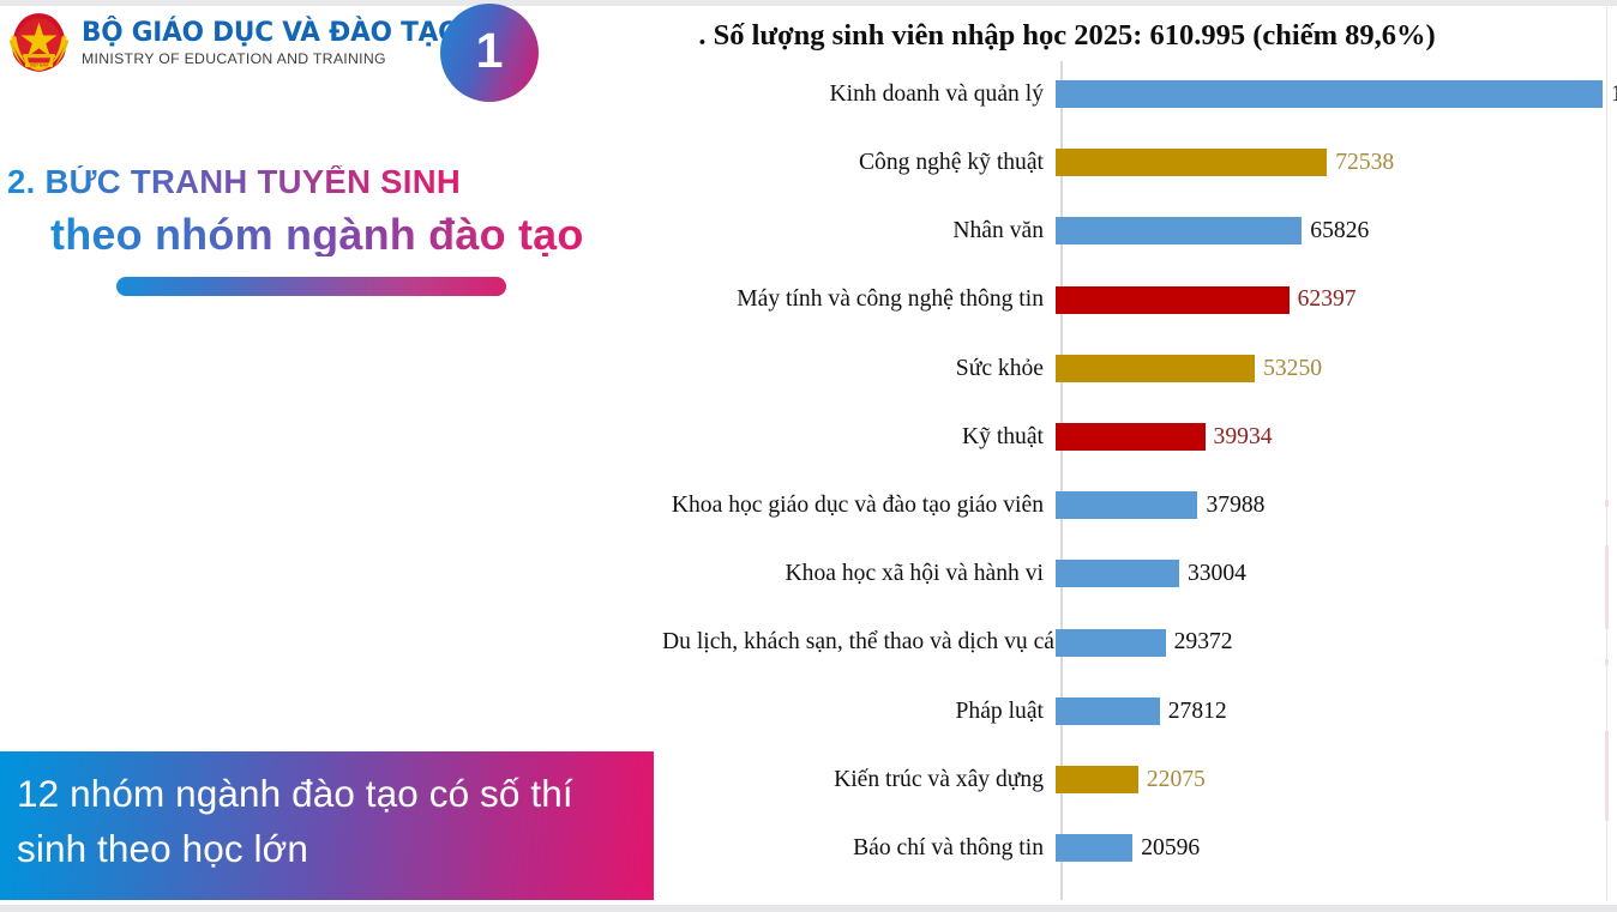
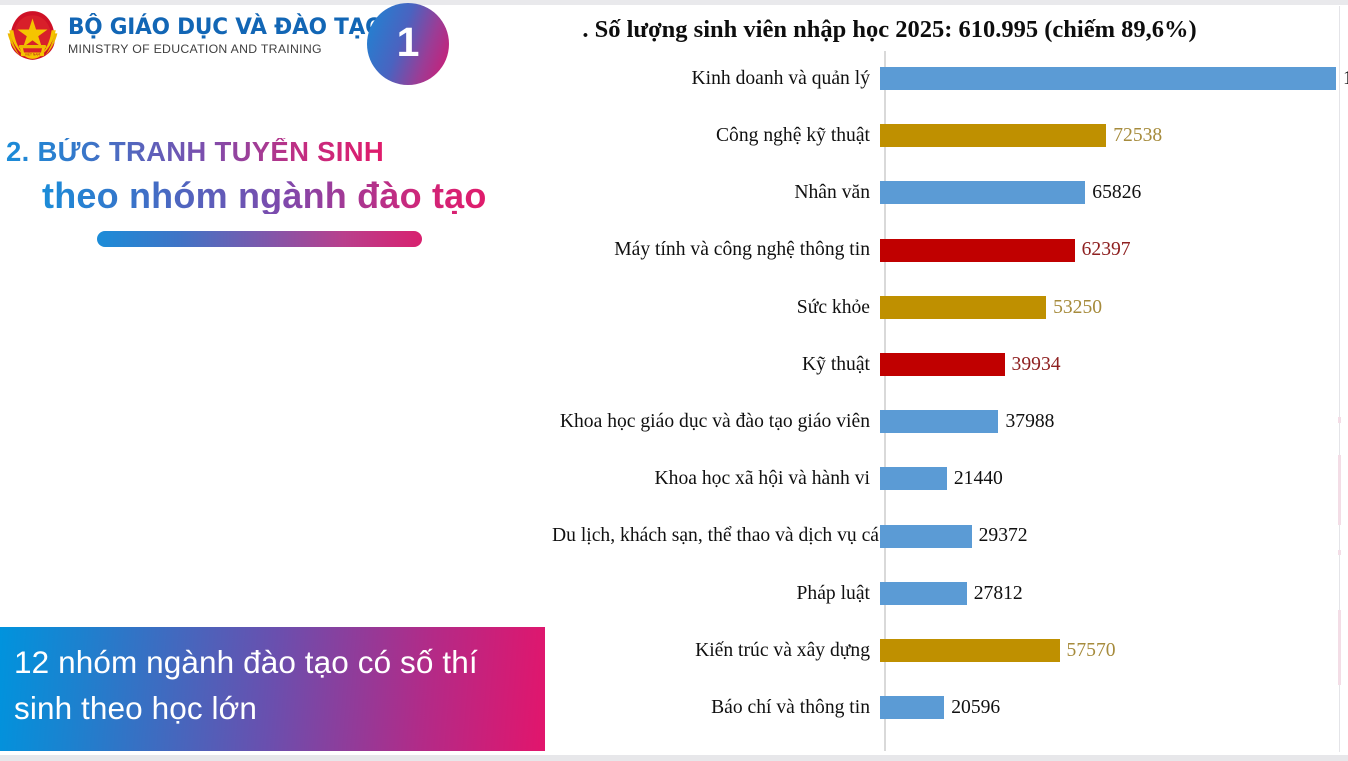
Khoa học xã hội và hành vi: 33004 -> 21440
Kiến trúc và xây dựng: 22075 -> 57570
